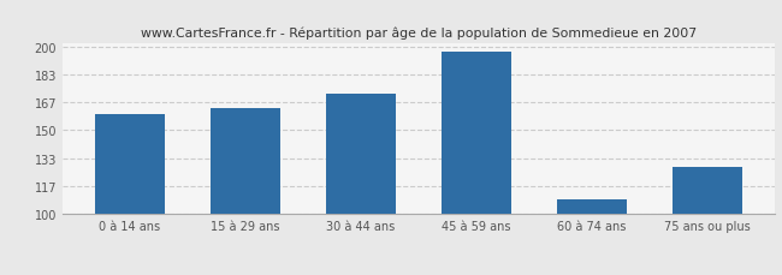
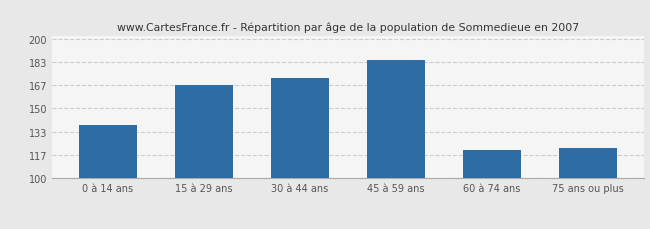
0 à 14 ans: 160 -> 138
15 à 29 ans: 163 -> 167
45 à 59 ans: 197 -> 185
60 à 74 ans: 109 -> 120
75 ans ou plus: 128 -> 122
